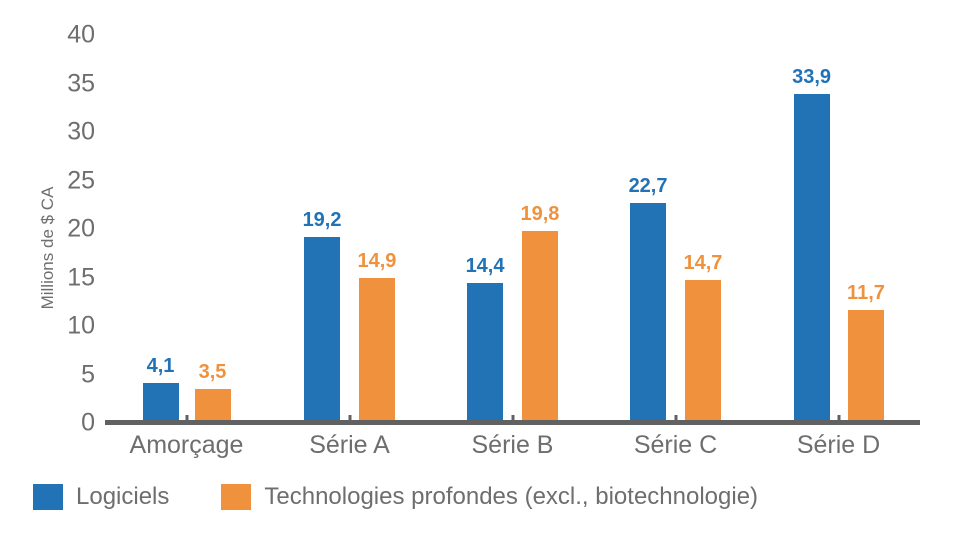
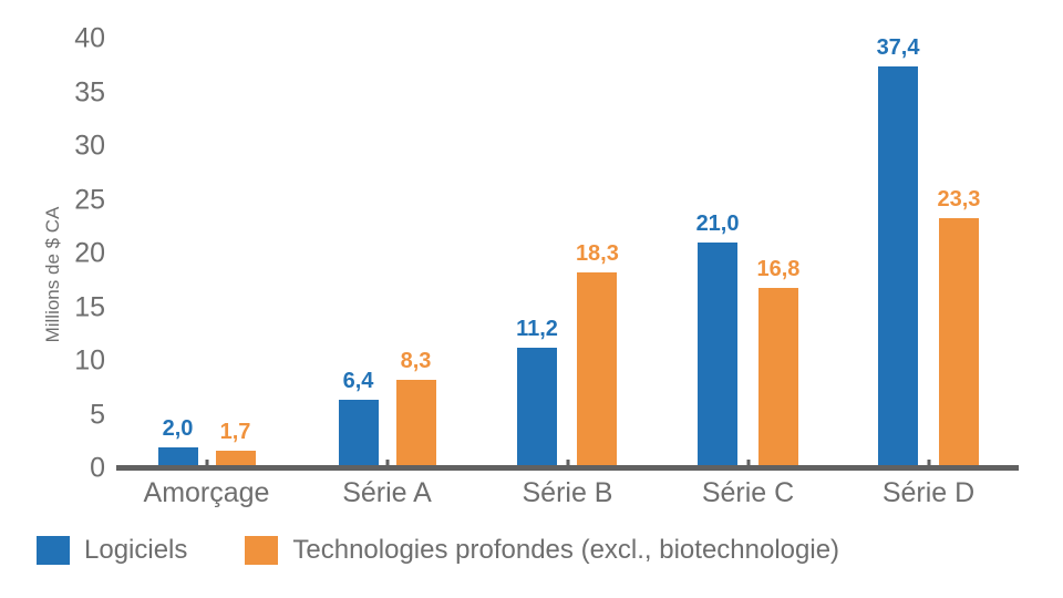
Logiciels/Amorçage: 4,1 -> 2,0
Technologies profondes (excl., biotechnologie)/Amorçage: 3,5 -> 1,7
Logiciels/Série A: 19,2 -> 6,4
Technologies profondes (excl., biotechnologie)/Série A: 14,9 -> 8,3
Logiciels/Série B: 14,4 -> 11,2
Technologies profondes (excl., biotechnologie)/Série B: 19,8 -> 18,3
Logiciels/Série C: 22,7 -> 21,0
Technologies profondes (excl., biotechnologie)/Série C: 14,7 -> 16,8
Logiciels/Série D: 33,9 -> 37,4
Technologies profondes (excl., biotechnologie)/Série D: 11,7 -> 23,3
